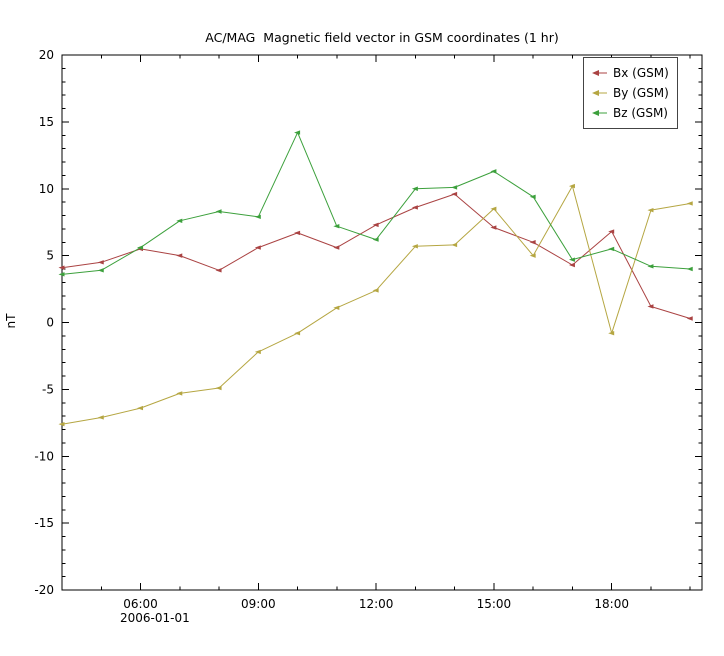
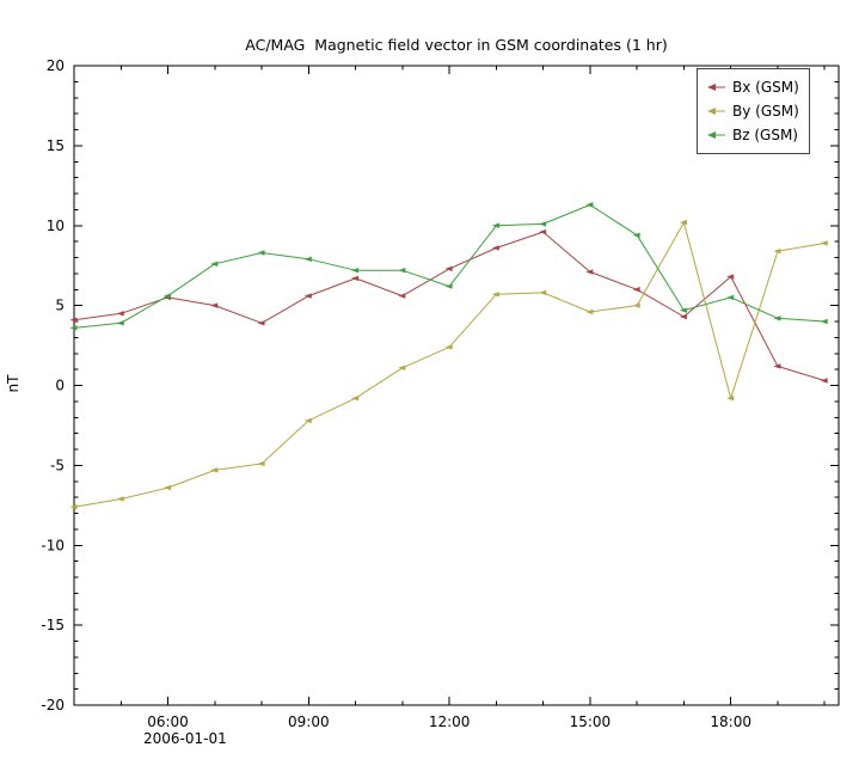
Bz (GSM)/10: 14.2 -> 7.2
By (GSM)/15: 8.5 -> 4.6
